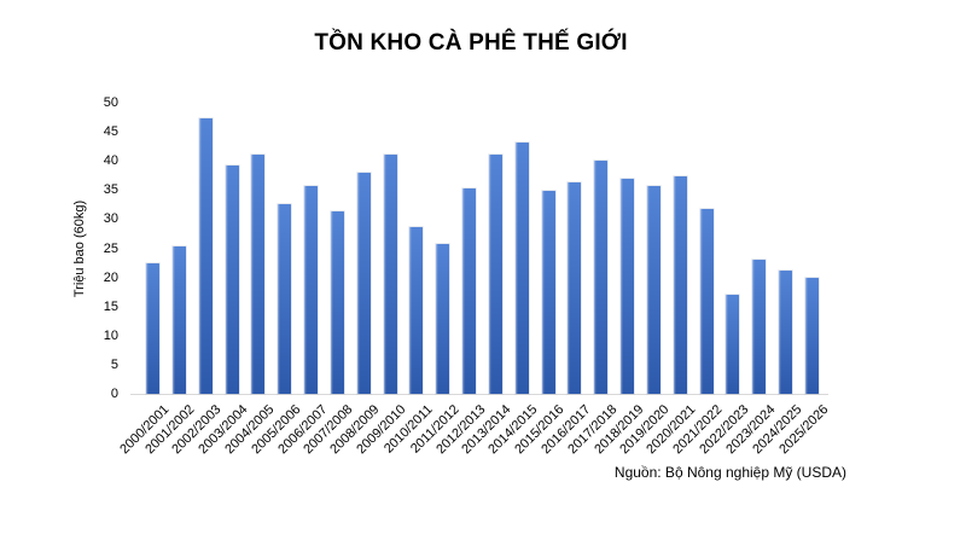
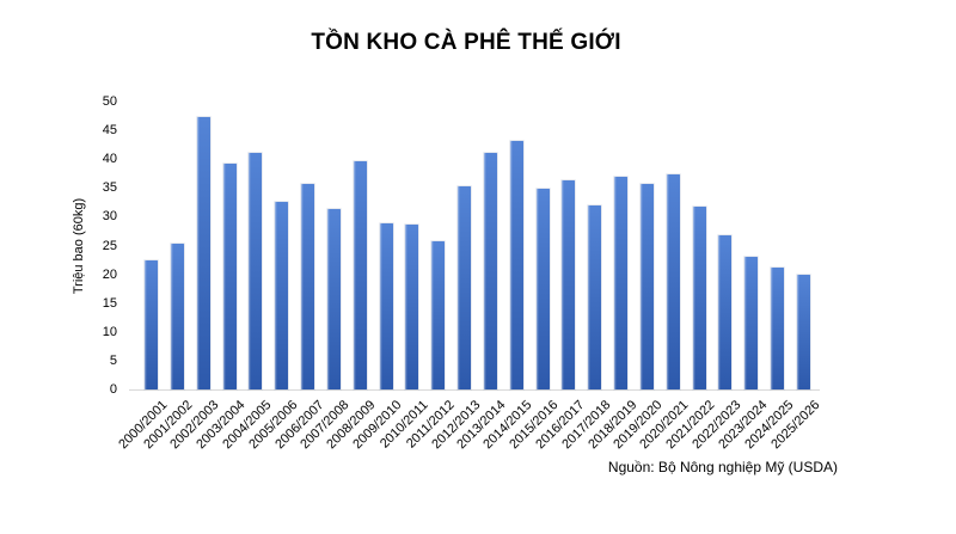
2008/2009: 38 -> 40
2009/2010: 41 -> 29
2017/2018: 40 -> 32
2022/2023: 17 -> 27
